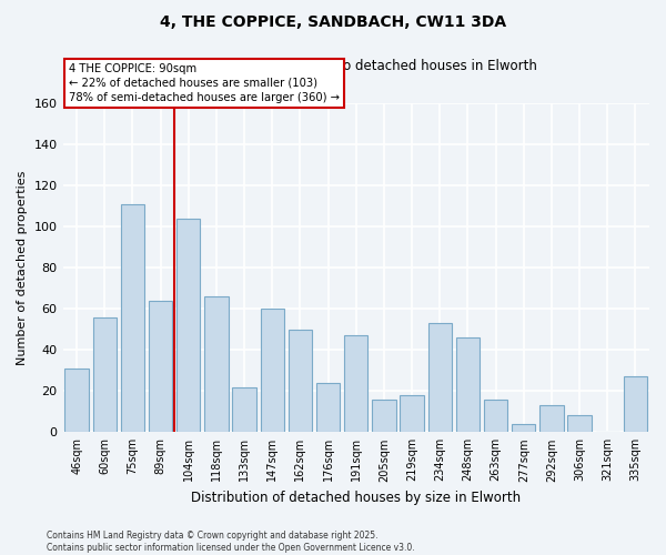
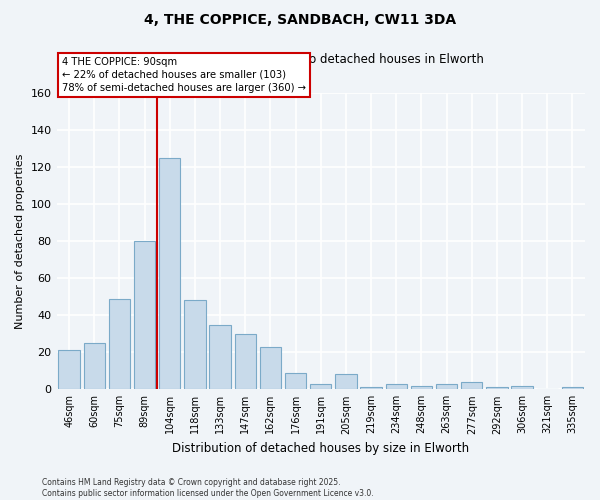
46sqm: 31 -> 21
60sqm: 56 -> 25
75sqm: 111 -> 49
89sqm: 64 -> 80
104sqm: 104 -> 125
118sqm: 66 -> 48
133sqm: 22 -> 35
147sqm: 60 -> 30
162sqm: 50 -> 23
176sqm: 24 -> 9
191sqm: 47 -> 3
205sqm: 16 -> 8
219sqm: 18 -> 1
234sqm: 53 -> 3
248sqm: 46 -> 2
263sqm: 16 -> 3
292sqm: 13 -> 1
306sqm: 8 -> 2
335sqm: 27 -> 1
